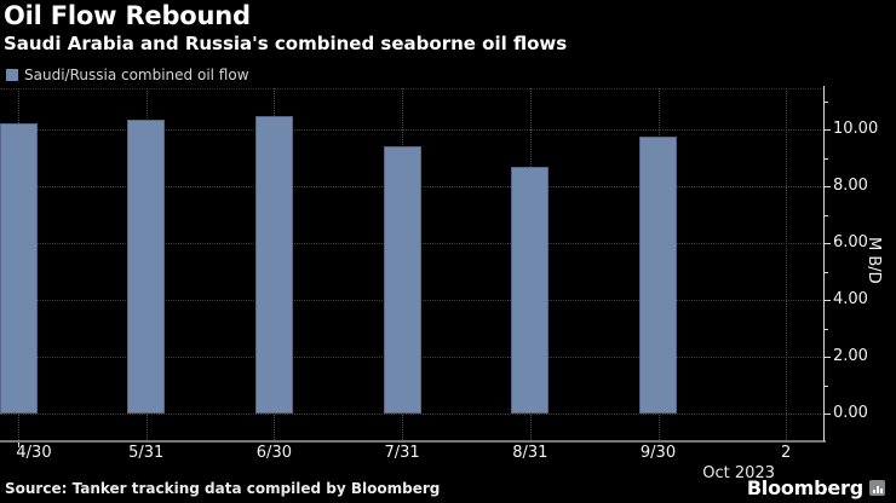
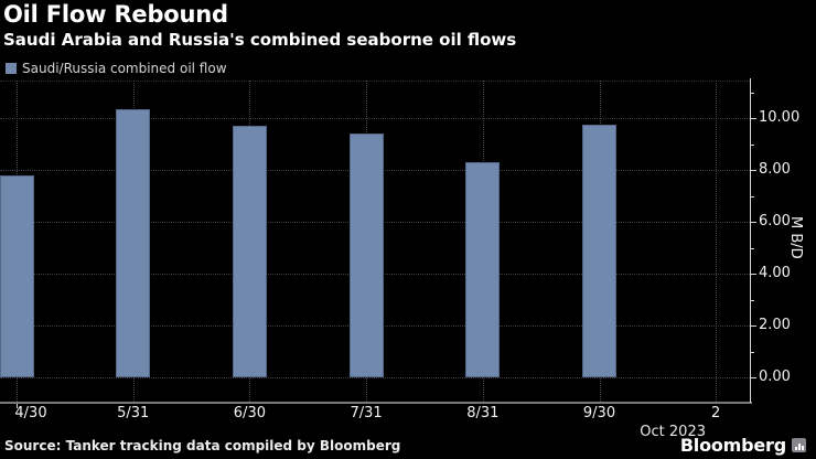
4/30: 10.2 -> 7.8
6/30: 10.4 -> 9.7
8/31: 8.7 -> 8.3
